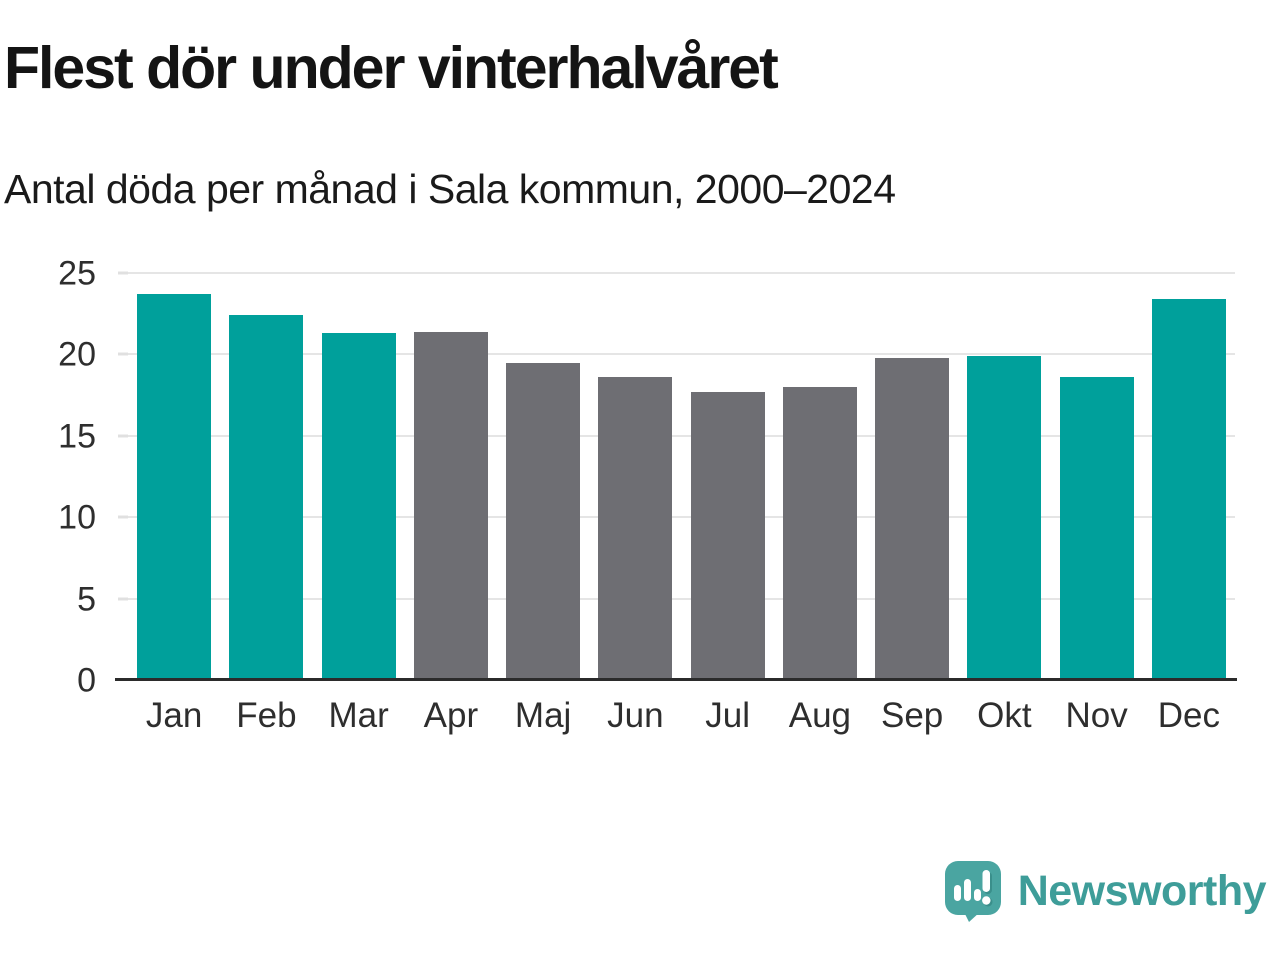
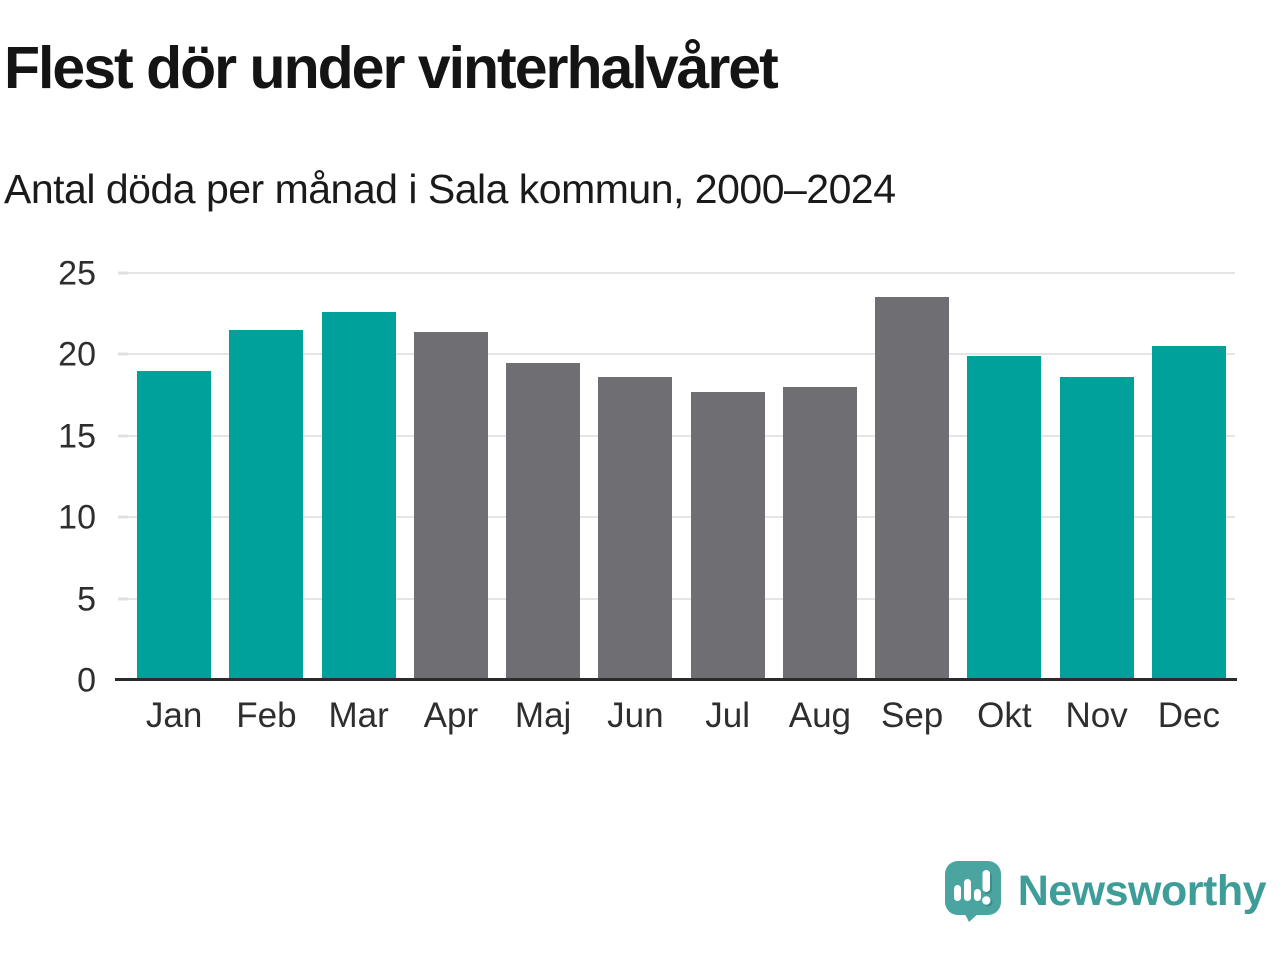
Jan: 23.7 -> 19.0
Feb: 22.4 -> 21.5
Mar: 21.3 -> 22.6
Sep: 19.8 -> 23.5
Dec: 23.4 -> 20.5
